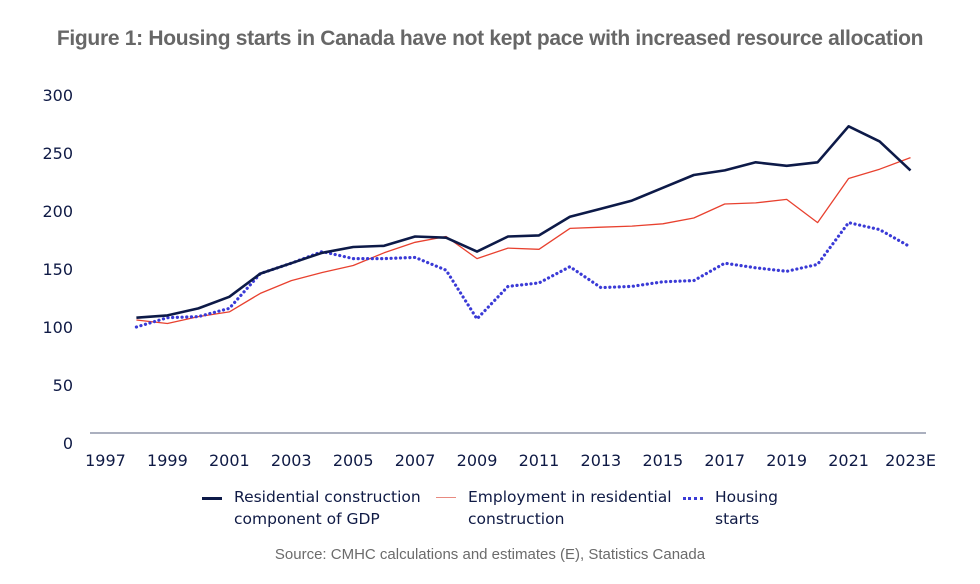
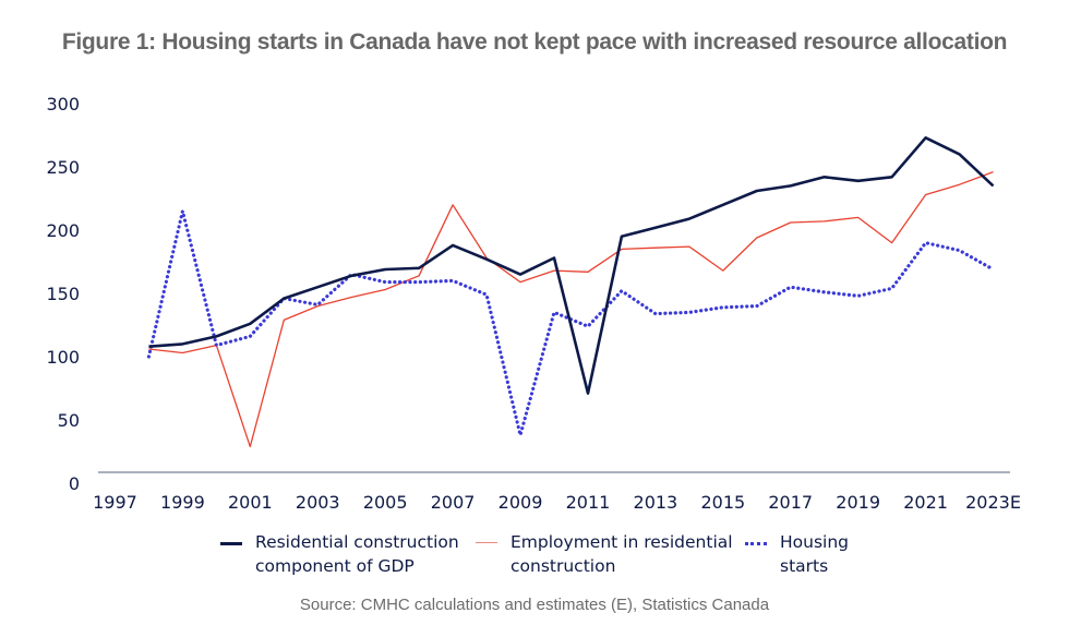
Housing starts/1999: 108 -> 215
Employment in residential construction/2001: 113 -> 29
Housing starts/2003: 155 -> 141
Residential construction component of GDP/2007: 178 -> 188
Employment in residential construction/2007: 173 -> 220
Housing starts/2009: 107 -> 38
Residential construction component of GDP/2011: 179 -> 71
Housing starts/2011: 138 -> 124
Employment in residential construction/2015: 189 -> 168
